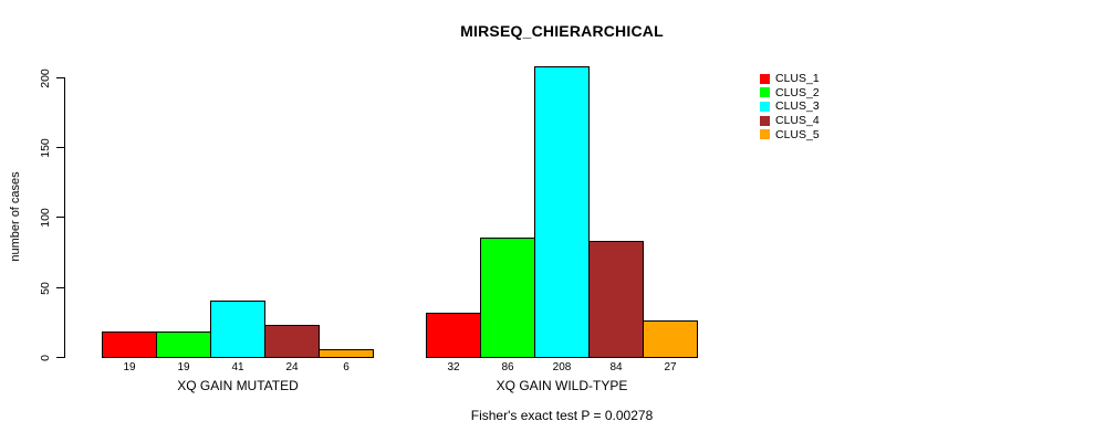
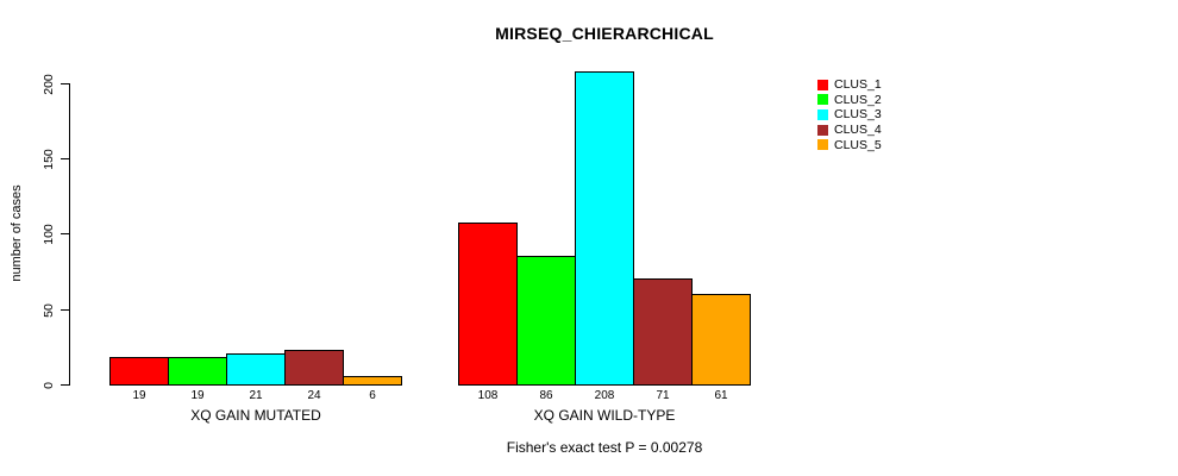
CLUS_3/XQ GAIN MUTATED: 41 -> 21
CLUS_1/XQ GAIN WILD-TYPE: 32 -> 108
CLUS_4/XQ GAIN WILD-TYPE: 84 -> 71
CLUS_5/XQ GAIN WILD-TYPE: 27 -> 61
